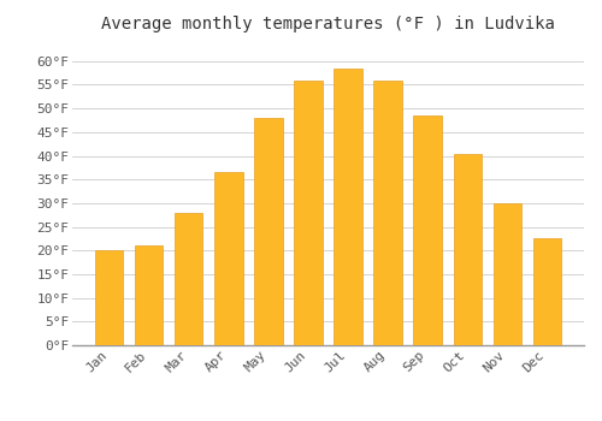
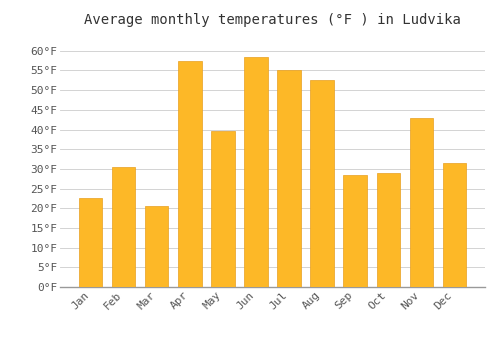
Jan: 20.0°F -> 22.5°F
Feb: 21.0°F -> 30.5°F
Mar: 28.0°F -> 20.5°F
Apr: 36.5°F -> 57.5°F
May: 48.0°F -> 39.5°F
Jun: 56.0°F -> 58.5°F
Jul: 58.5°F -> 55.0°F
Aug: 56.0°F -> 52.5°F
Sep: 48.5°F -> 28.5°F
Oct: 40.5°F -> 29.0°F
Nov: 30.0°F -> 43.0°F
Dec: 22.5°F -> 31.5°F
